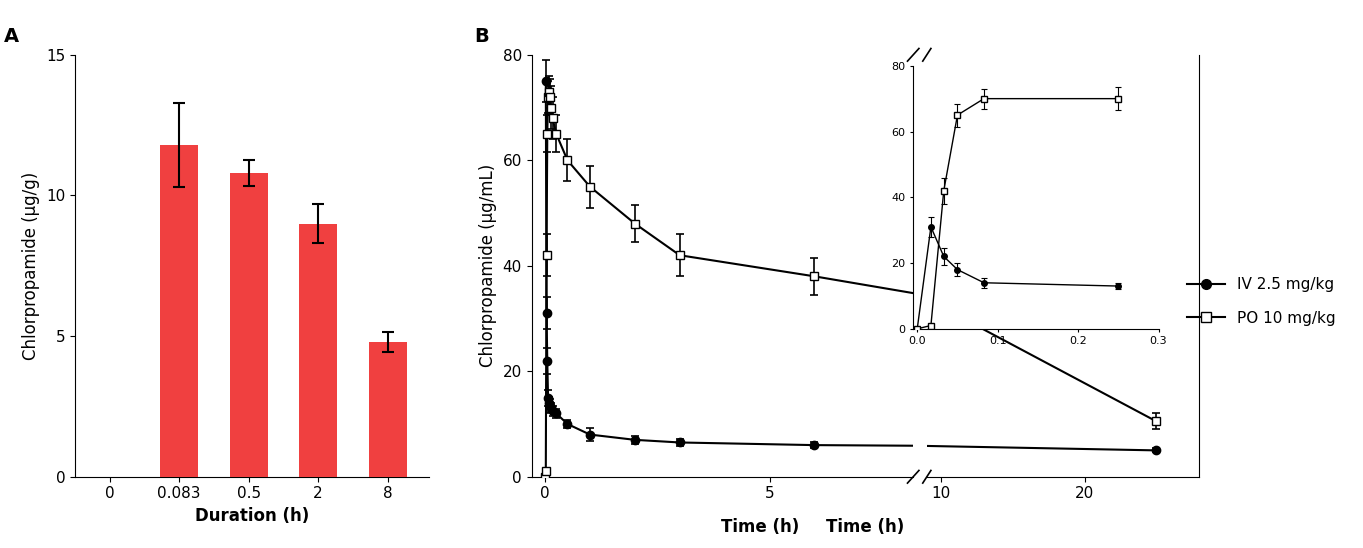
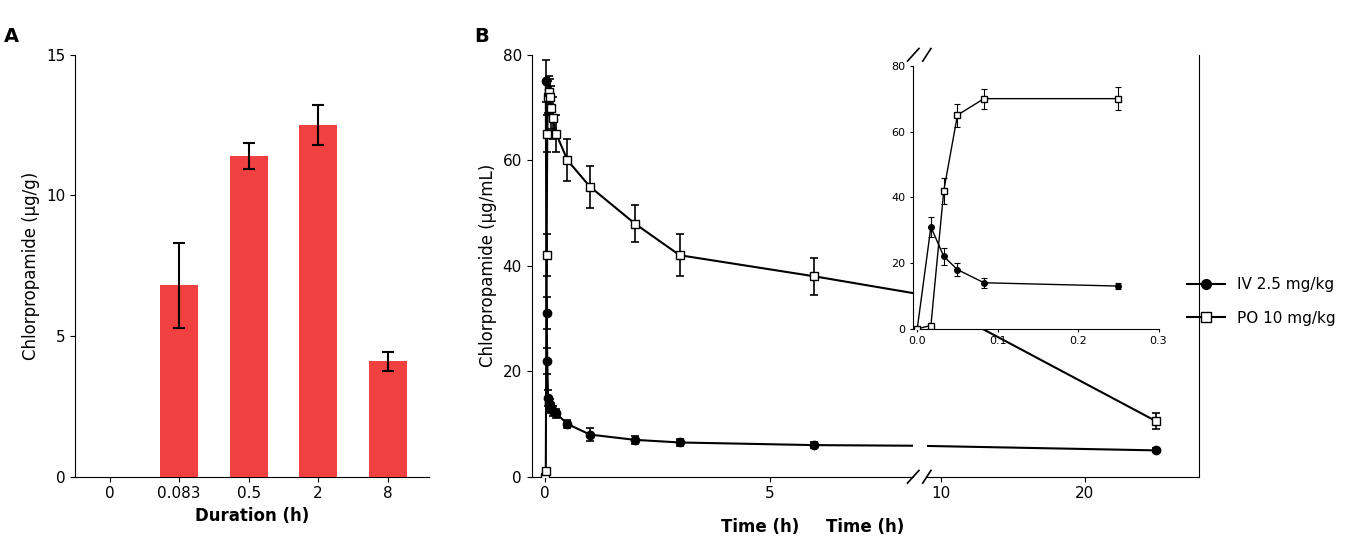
0.083: 11.8 -> 6.8
0.5: 10.8 -> 11.4
2: 9.0 -> 12.5
8: 4.8 -> 4.1
